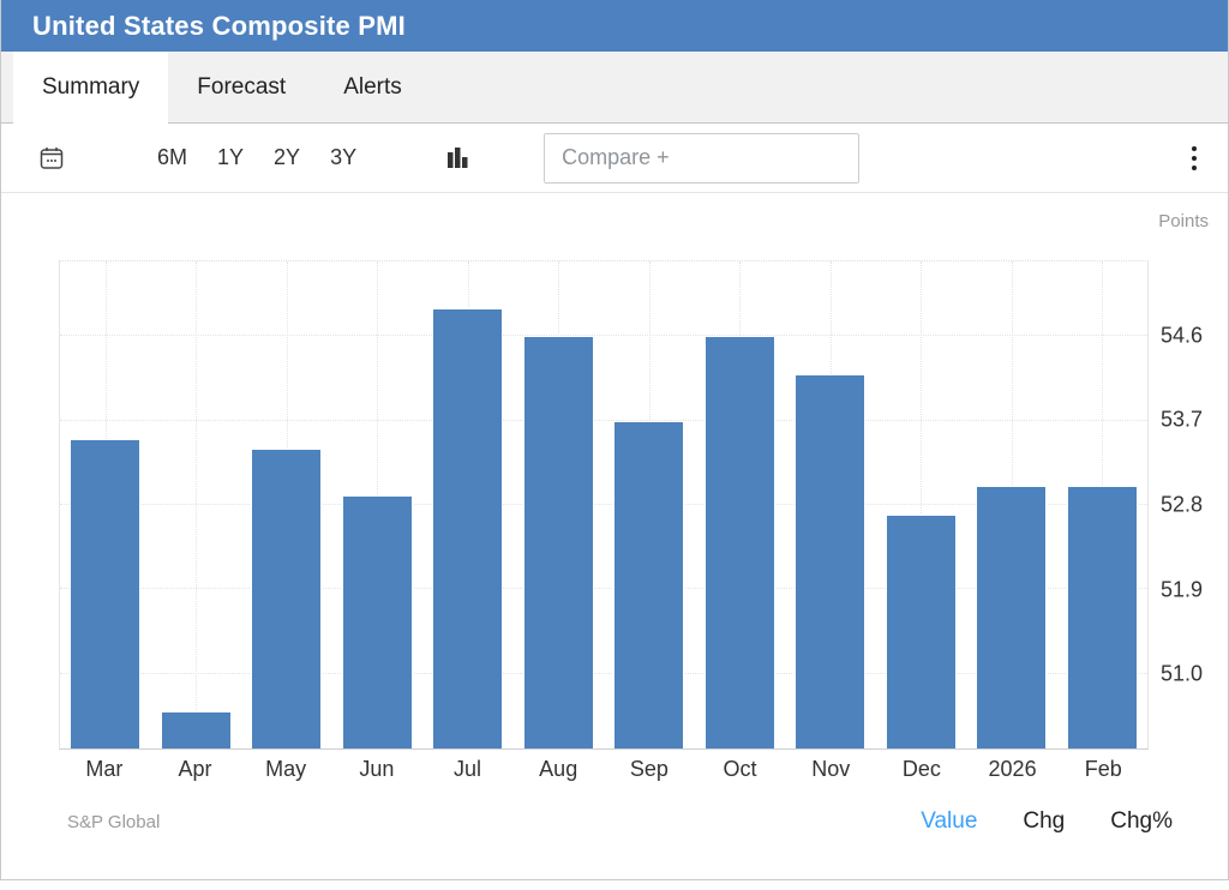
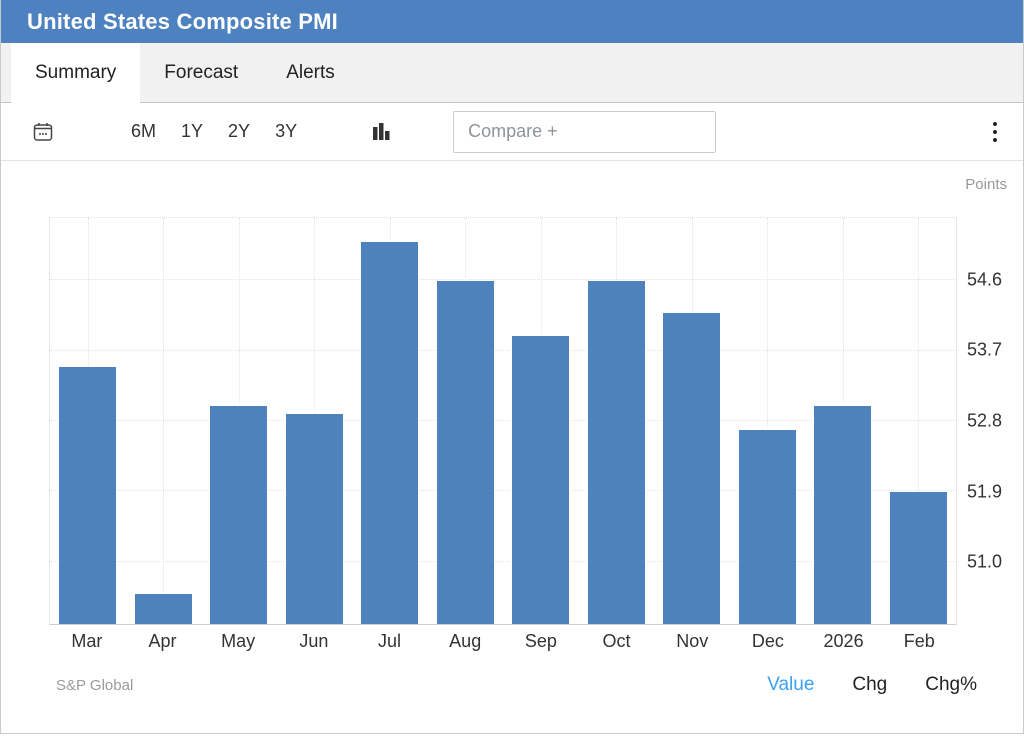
May: 53.4 -> 53.0
Jul: 54.9 -> 55.1
Sep: 53.7 -> 53.9
Feb: 53.0 -> 51.9
